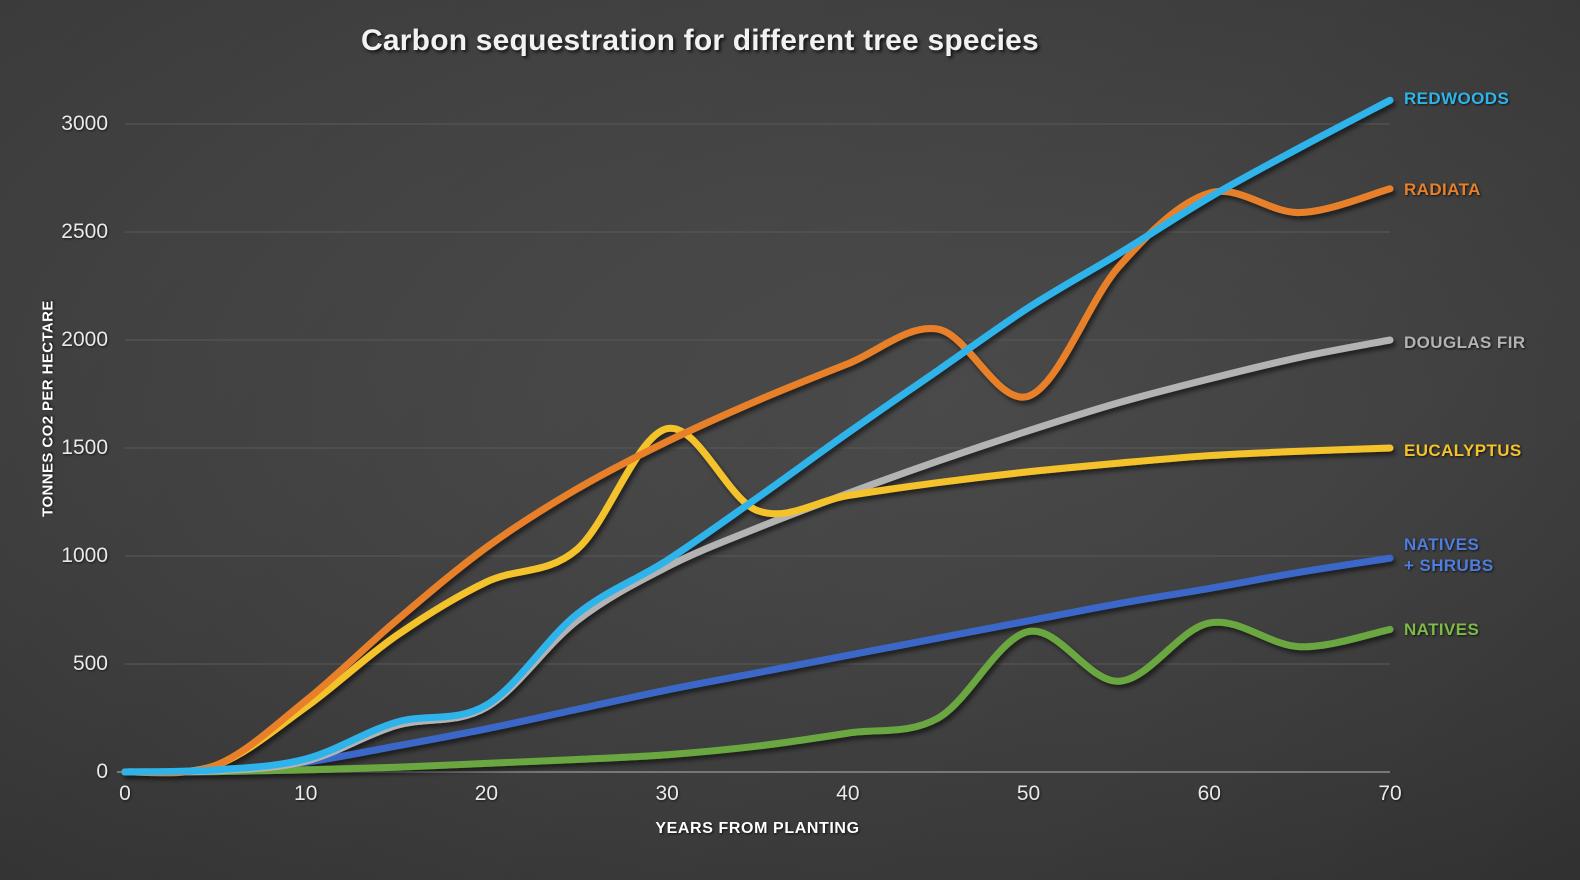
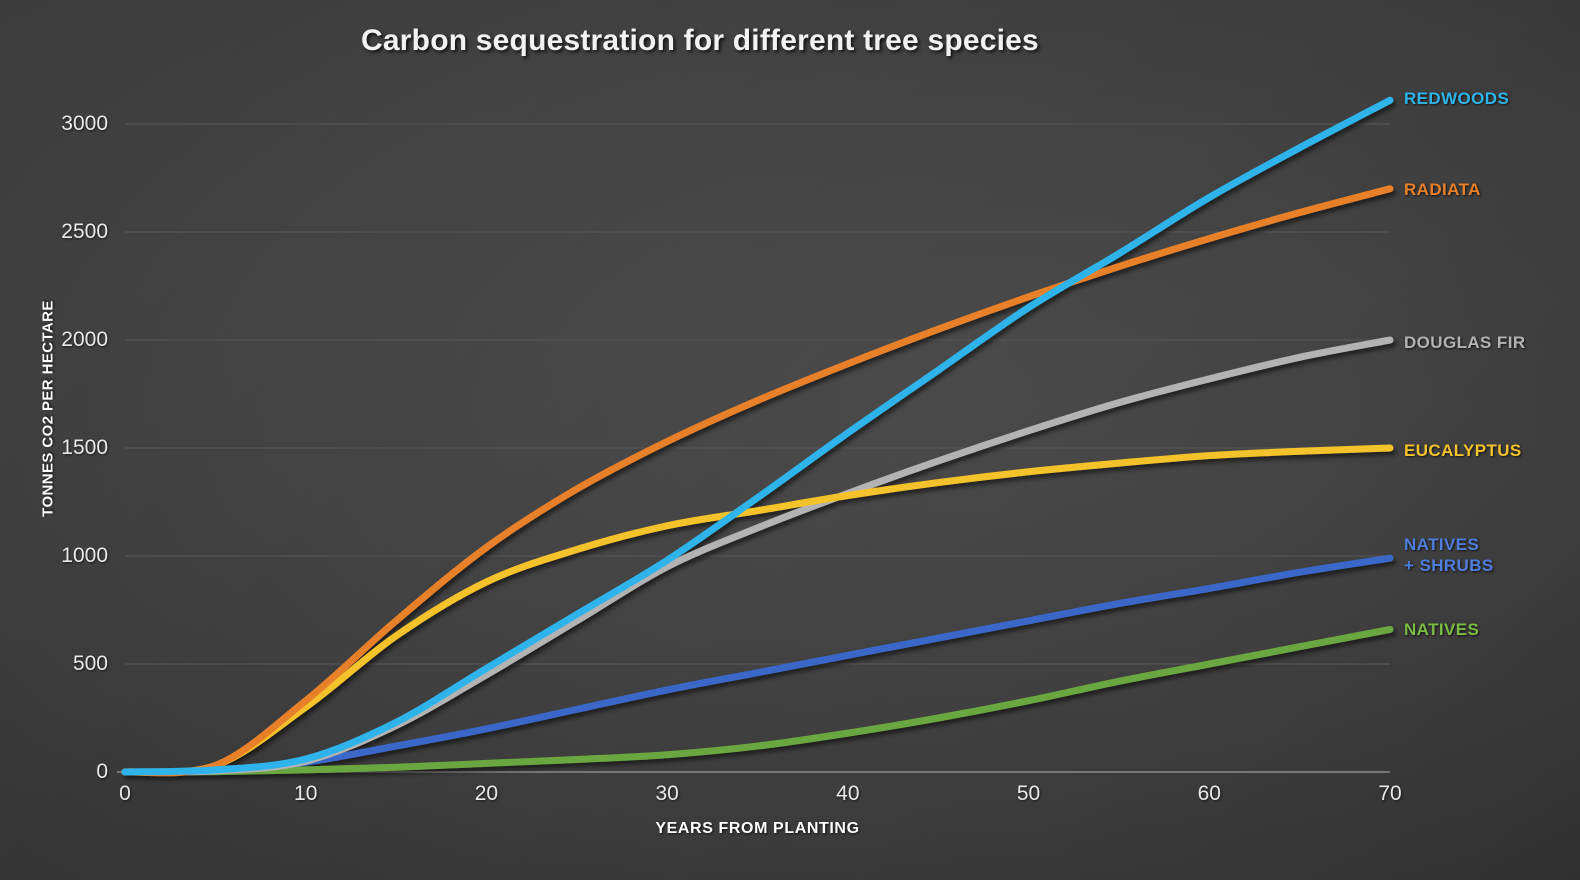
REDWOODS/20: 310 -> 480
DOUGLAS FIR/20: 300 -> 450
EUCALYPTUS/30: 1590 -> 1140
RADIATA/50: 1740 -> 2200
NATIVES/50: 650 -> 330
RADIATA/60: 2680 -> 2470
NATIVES/60: 690 -> 500
